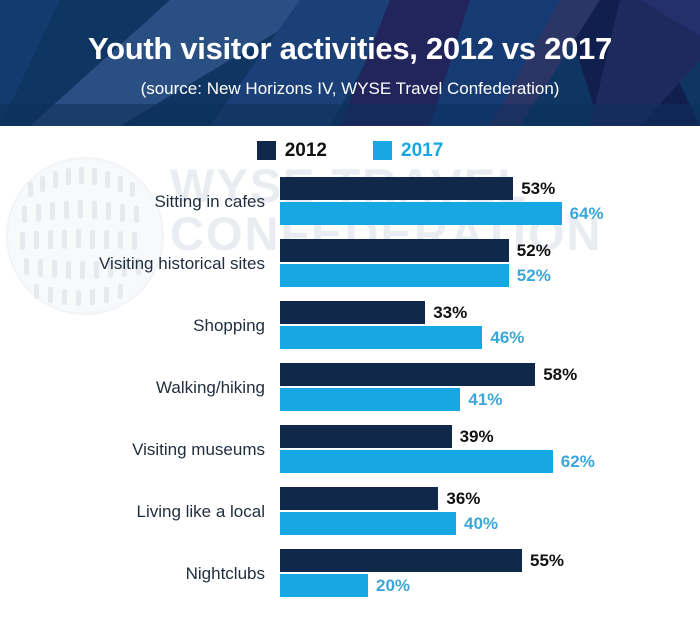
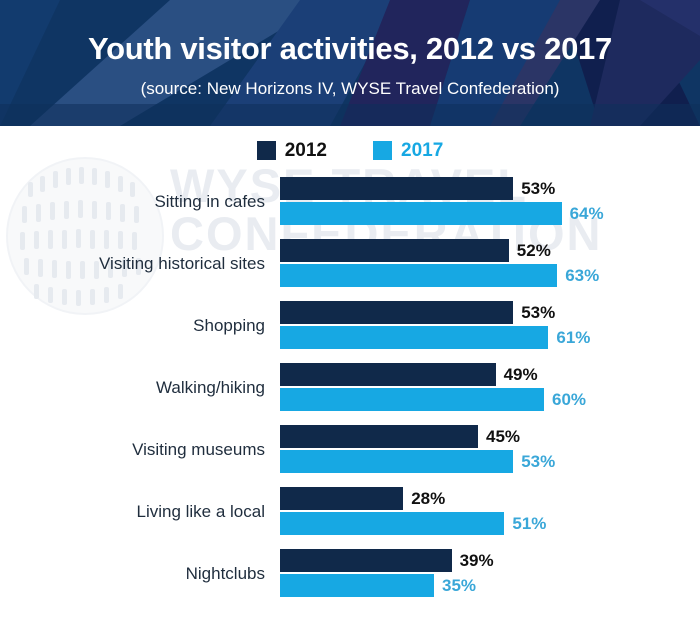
2017/Visiting historical sites: 52% -> 63%
2012/Shopping: 33% -> 53%
2017/Shopping: 46% -> 61%
2012/Walking/hiking: 58% -> 49%
2017/Walking/hiking: 41% -> 60%
2012/Visiting museums: 39% -> 45%
2017/Visiting museums: 62% -> 53%
2012/Living like a local: 36% -> 28%
2017/Living like a local: 40% -> 51%
2012/Nightclubs: 55% -> 39%
2017/Nightclubs: 20% -> 35%
